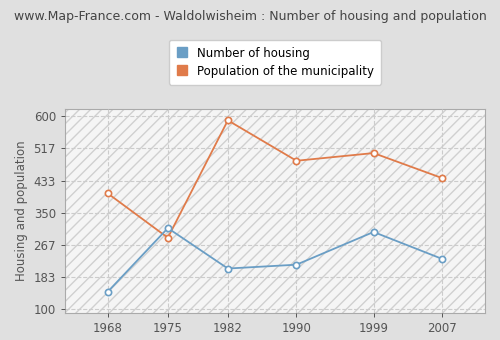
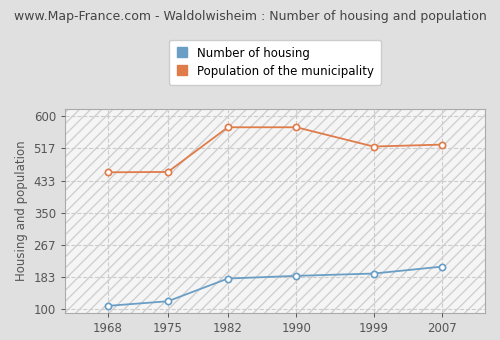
Number of housing/1968: 145 -> 108
Population of the municipality/1968: 400 -> 455
Number of housing/1975: 310 -> 120
Population of the municipality/1975: 285 -> 456
Number of housing/1982: 205 -> 179
Population of the municipality/1982: 590 -> 572
Number of housing/1990: 215 -> 186
Population of the municipality/1990: 485 -> 572
Number of housing/1999: 300 -> 192
Population of the municipality/1999: 505 -> 522
Number of housing/2007: 230 -> 210
Population of the municipality/2007: 440 -> 527
